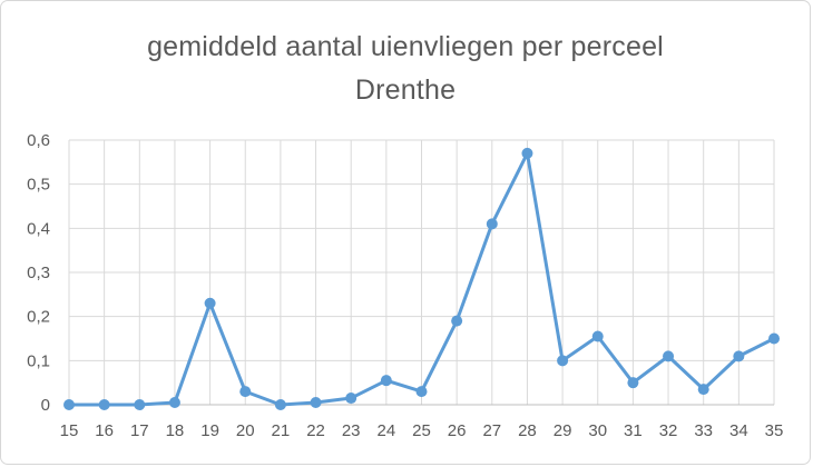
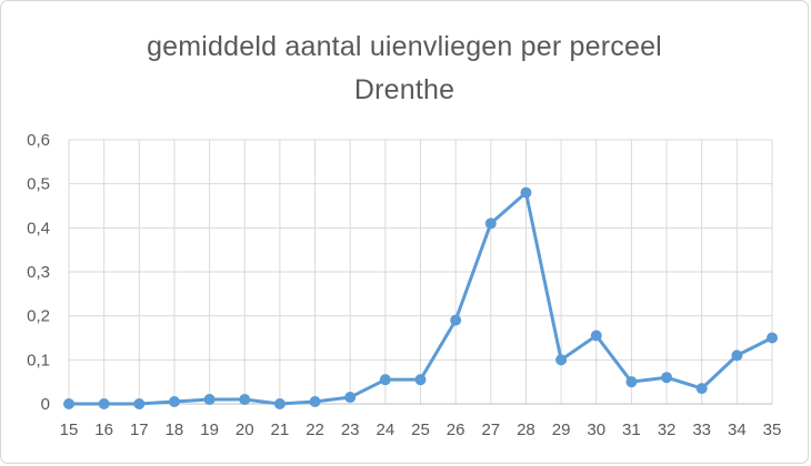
19: 0,23 -> 0,01
20: 0,03 -> 0,01
25: 0,03 -> 0,06
28: 0,57 -> 0,48
32: 0,11 -> 0,06
